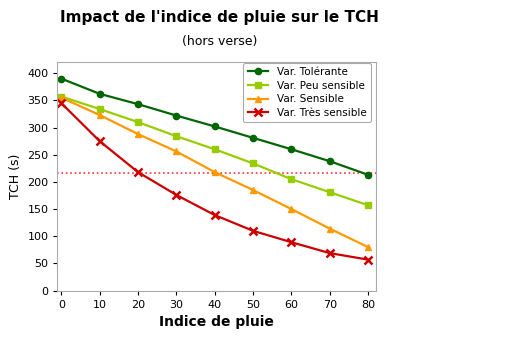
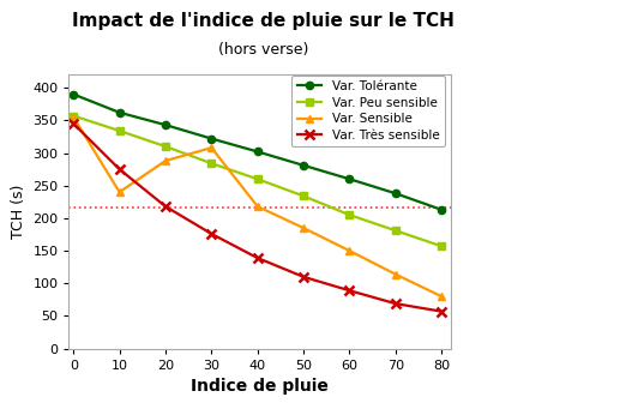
Var. Sensible/10: 323 -> 240
Var. Sensible/30: 256 -> 308
